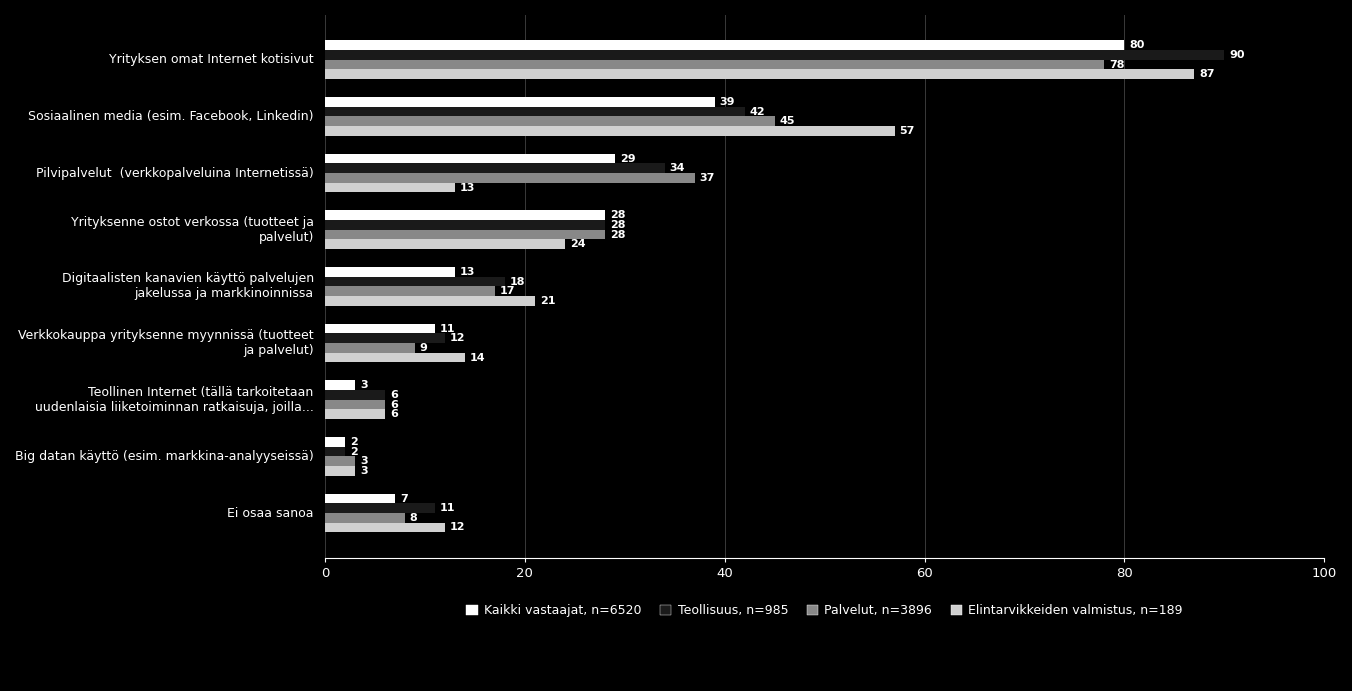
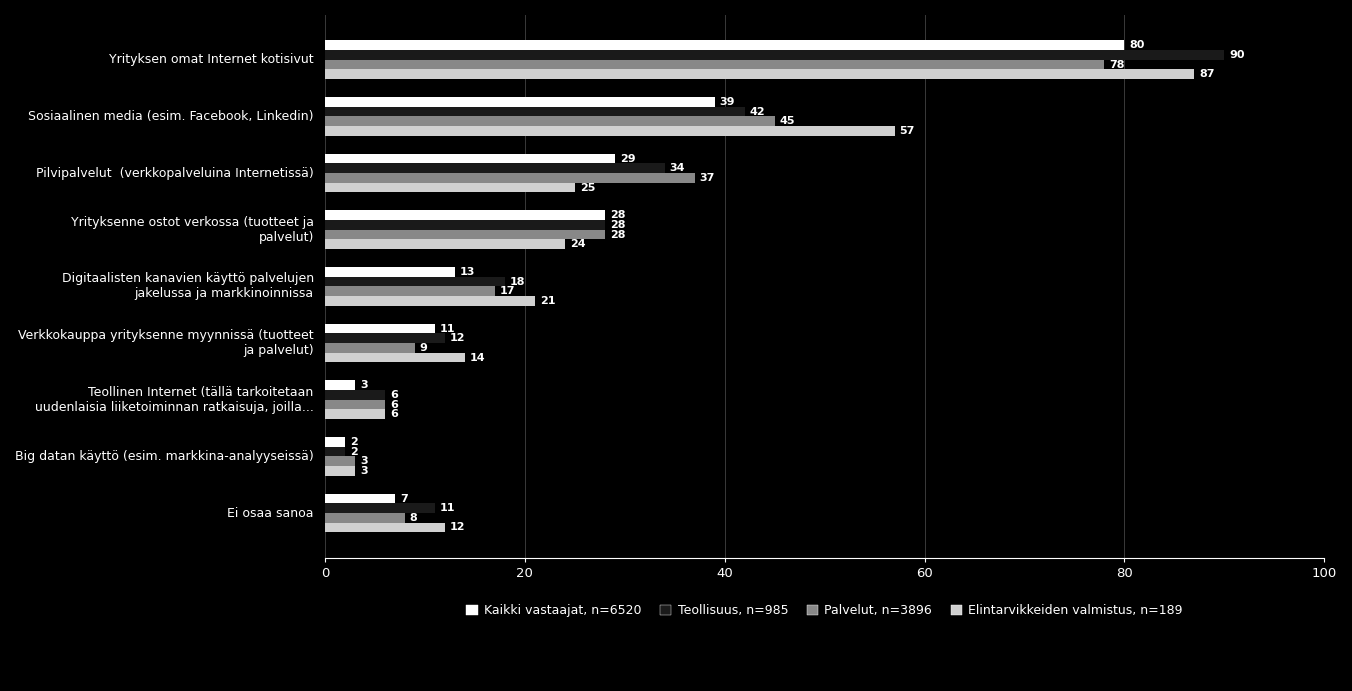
Elintarvikkeiden valmistus, n=189/Pilvipalvelut (verkkopalveluina Internetissä): 13 -> 25
